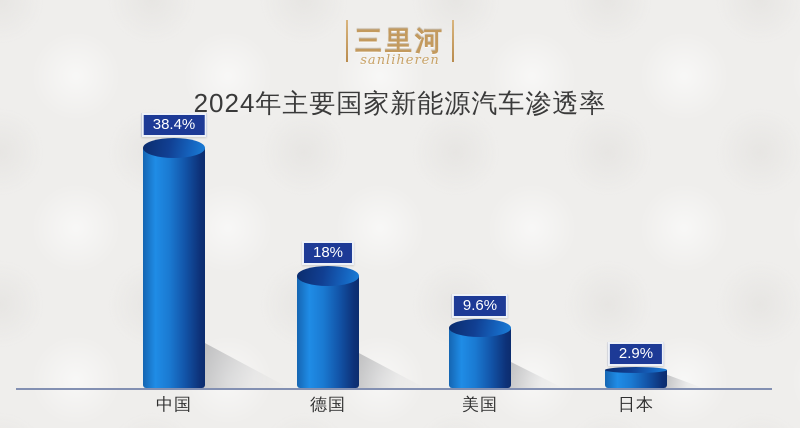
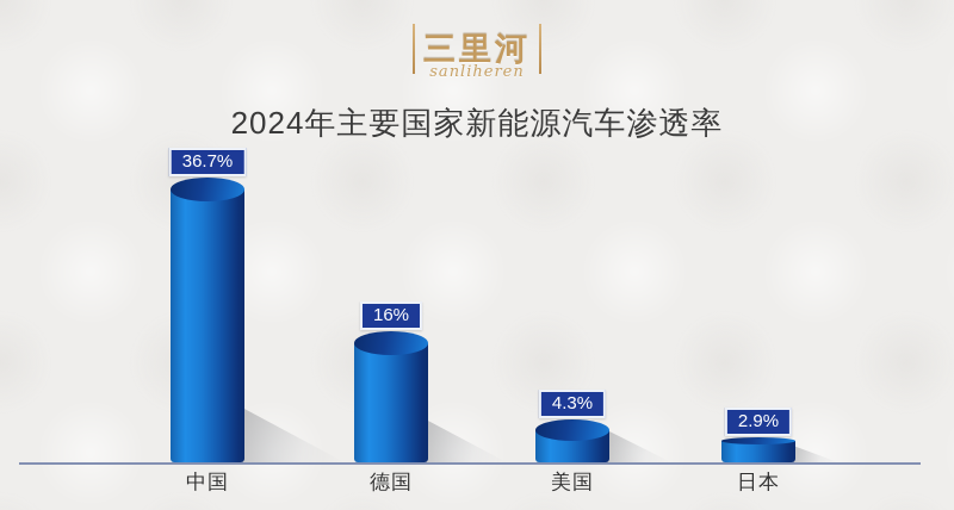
中国: 38.4% -> 36.7%
德国: 18% -> 16%
美国: 9.6% -> 4.3%
